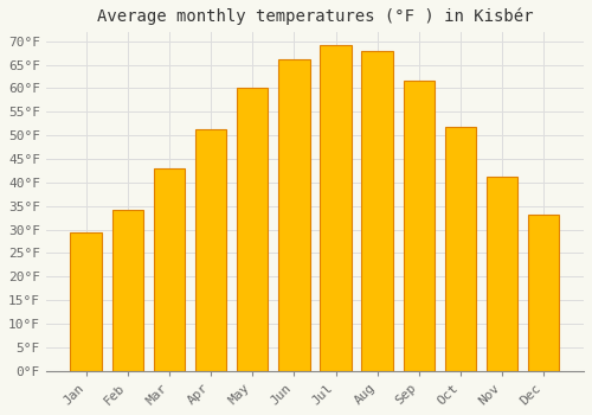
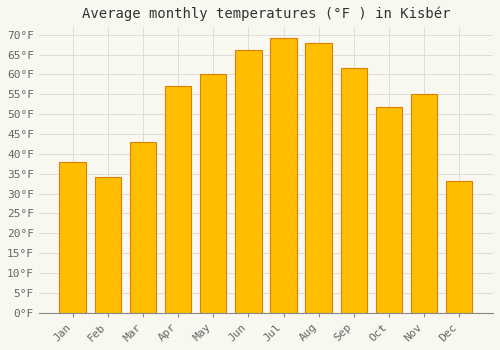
Jan: 29.3°F -> 38.0°F
Apr: 51.3°F -> 57.0°F
Nov: 41.2°F -> 55.0°F
